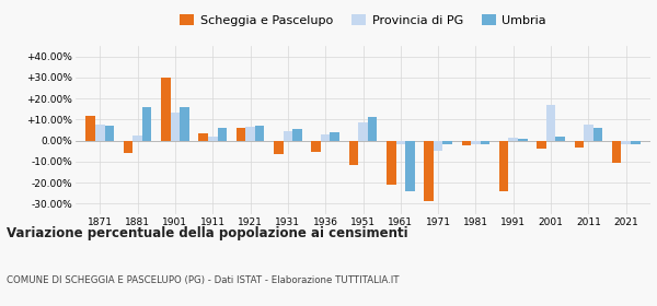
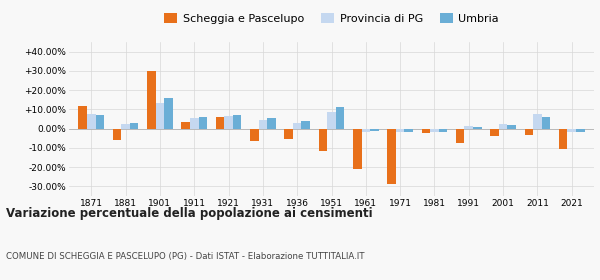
Umbria/1881: 16% -> 3%
Provincia di PG/1911: 2% -> 6%
Umbria/1961: -24% -> -1%
Provincia di PG/1971: -5% -> -2%
Scheggia e Pascelupo/1991: -24% -> -8%
Provincia di PG/2001: 17% -> 2%
